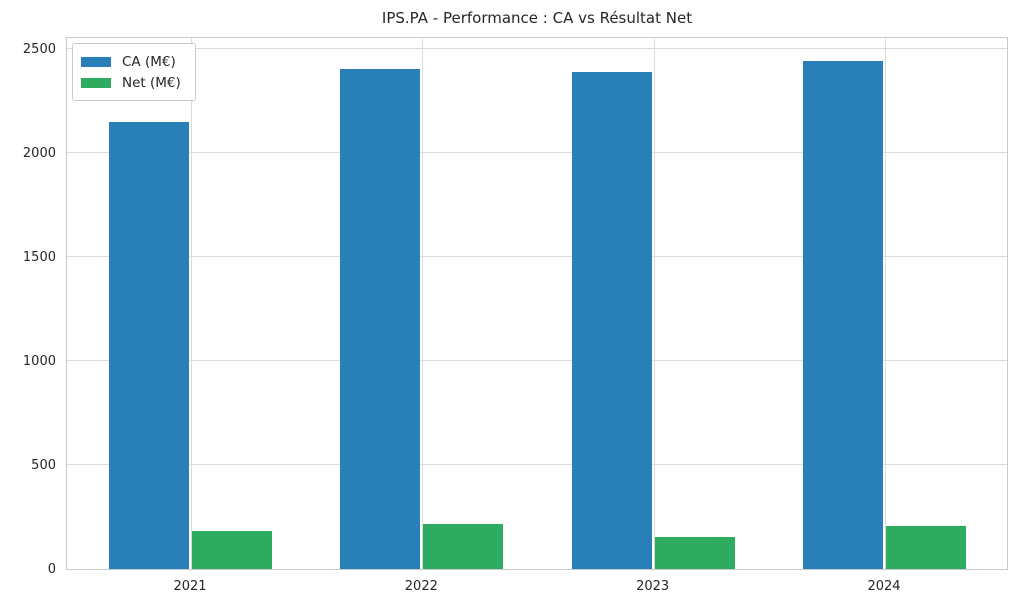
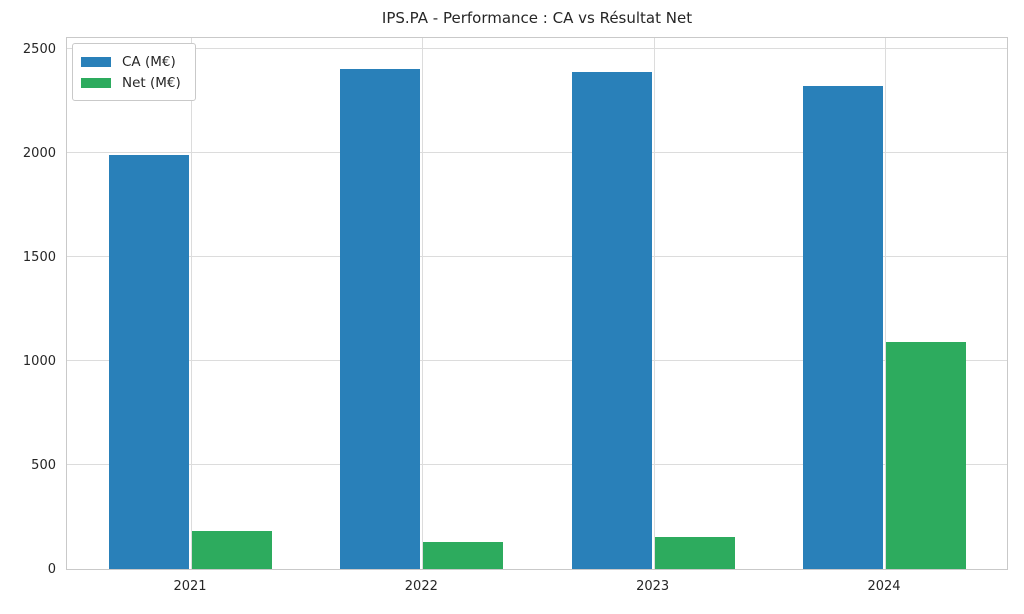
CA (M€)/2021: 2150 -> 1990
Net (M€)/2022: 220 -> 130
CA (M€)/2024: 2440 -> 2320
Net (M€)/2024: 200 -> 1090
